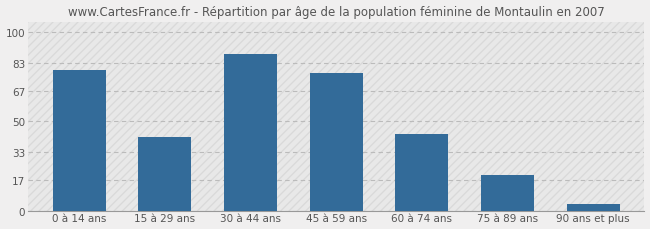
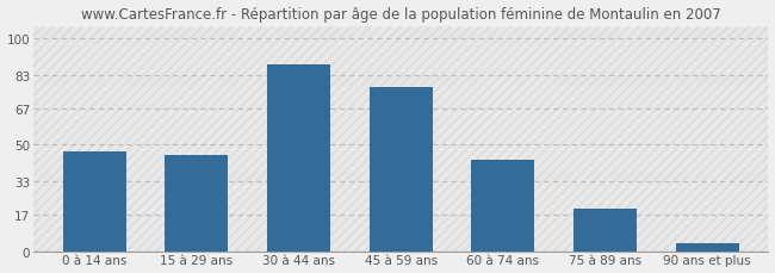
0 à 14 ans: 79 -> 47
15 à 29 ans: 41 -> 45
